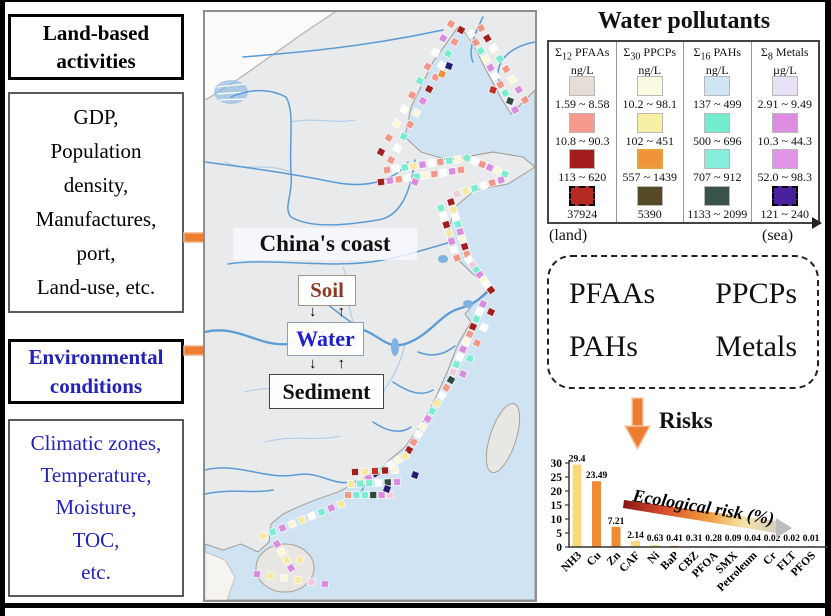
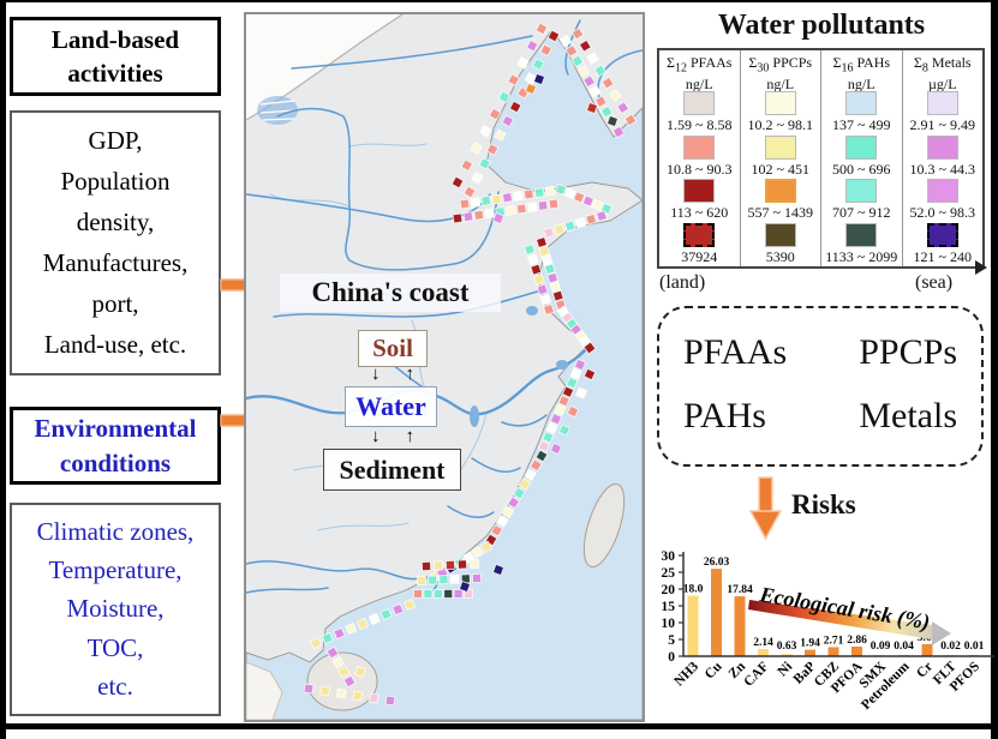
NH3: 29.4 -> 18.0
Cu: 23.49 -> 26.03
Zn: 7.21 -> 17.84
BaP: 0.41 -> 1.94
CBZ: 0.31 -> 2.71
PFOA: 0.28 -> 2.86
Cr: 0.02 -> 3.62
